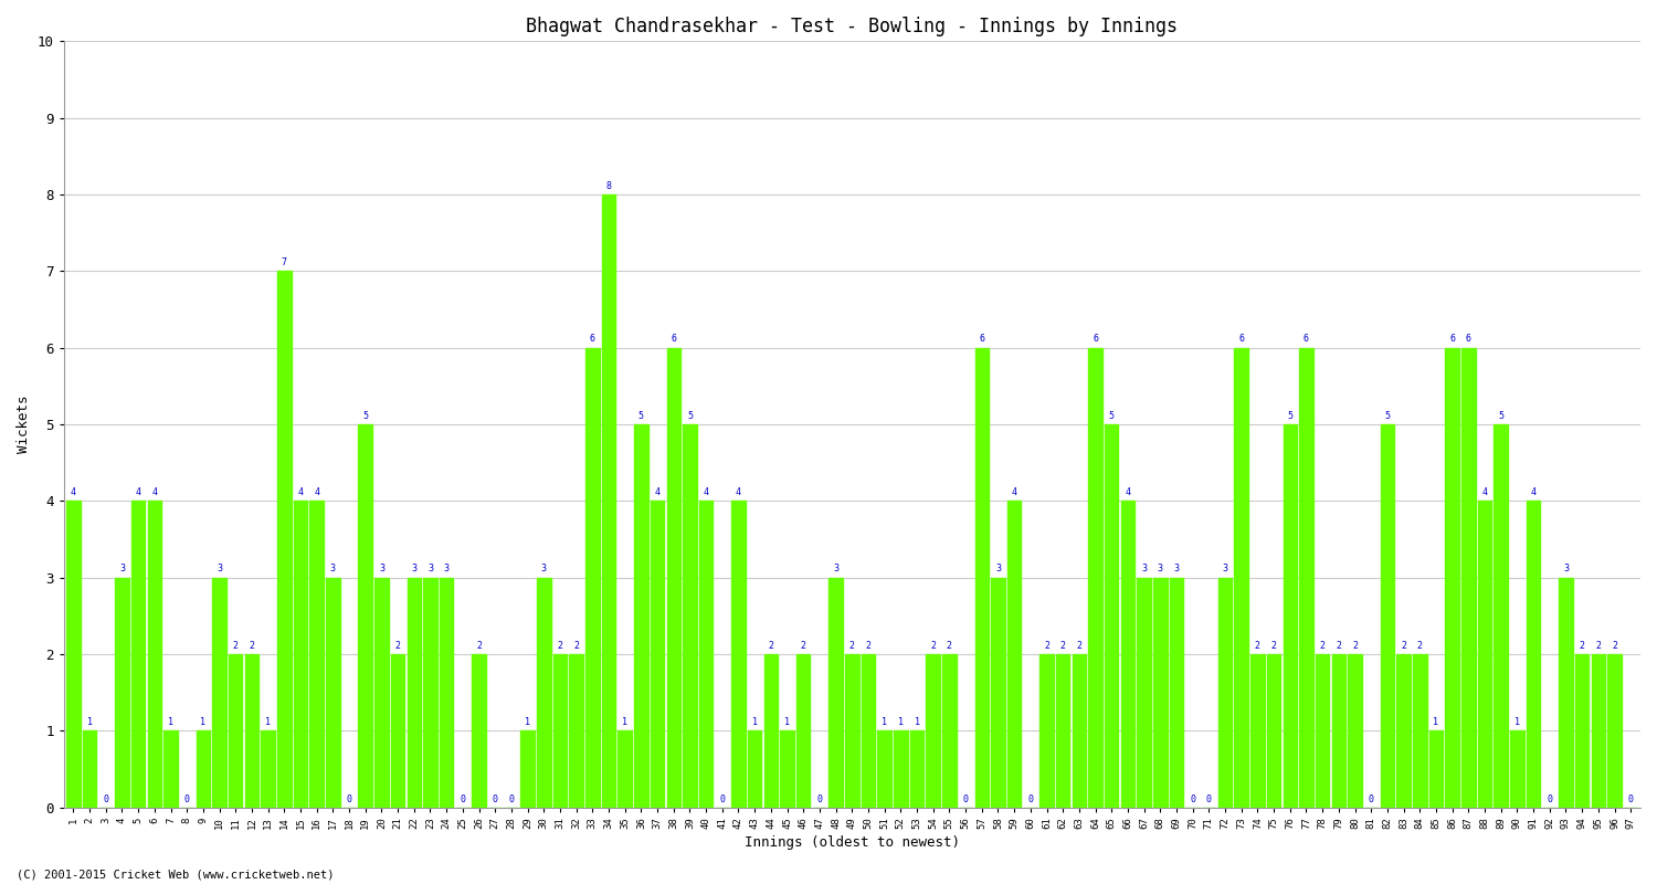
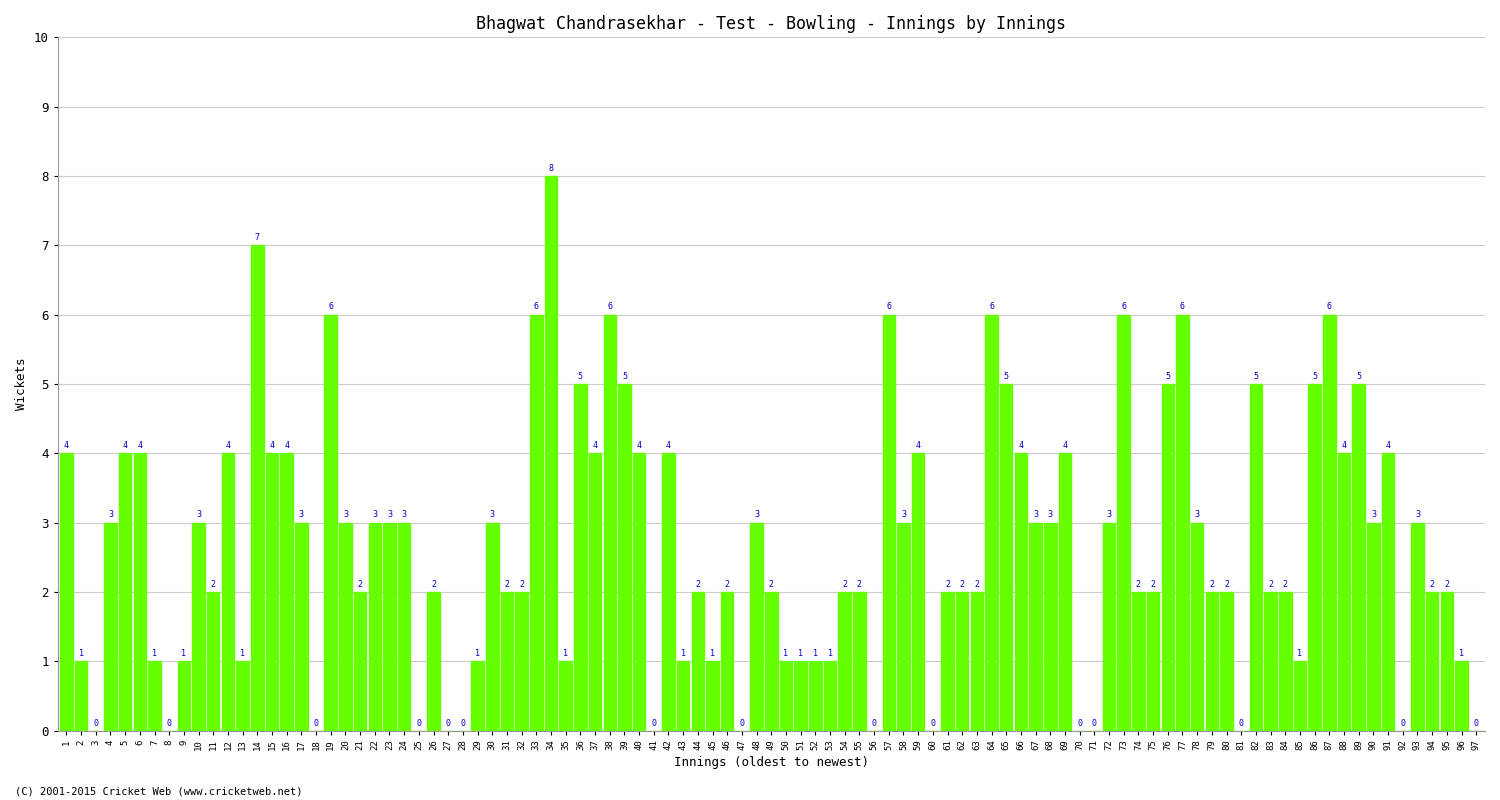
12: 2 -> 4
19: 5 -> 6
50: 2 -> 1
69: 3 -> 4
78: 2 -> 3
86: 6 -> 5
90: 1 -> 3
96: 2 -> 1
